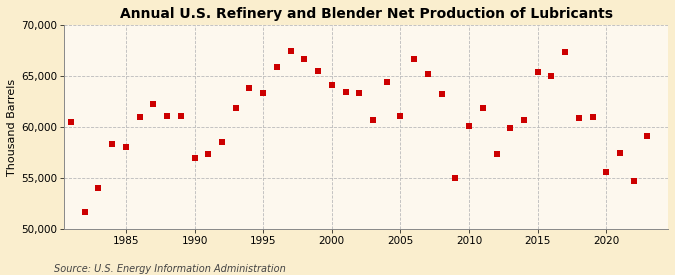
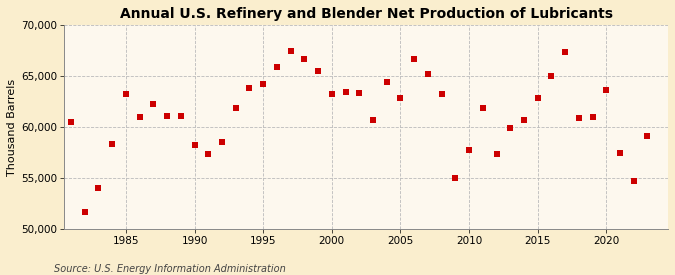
1985: 58,000 -> 63,200
1990: 57,000 -> 58,200
1995: 63,300 -> 64,200
2000: 64,100 -> 63,200
2005: 61,100 -> 62,800
2010: 60,100 -> 57,700
2015: 65,400 -> 62,800
2020: 55,600 -> 63,600
